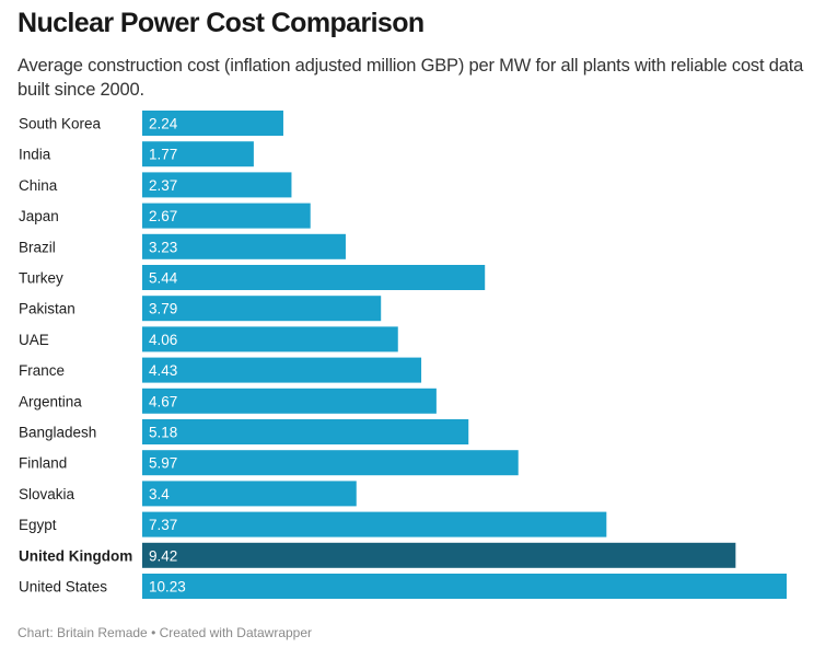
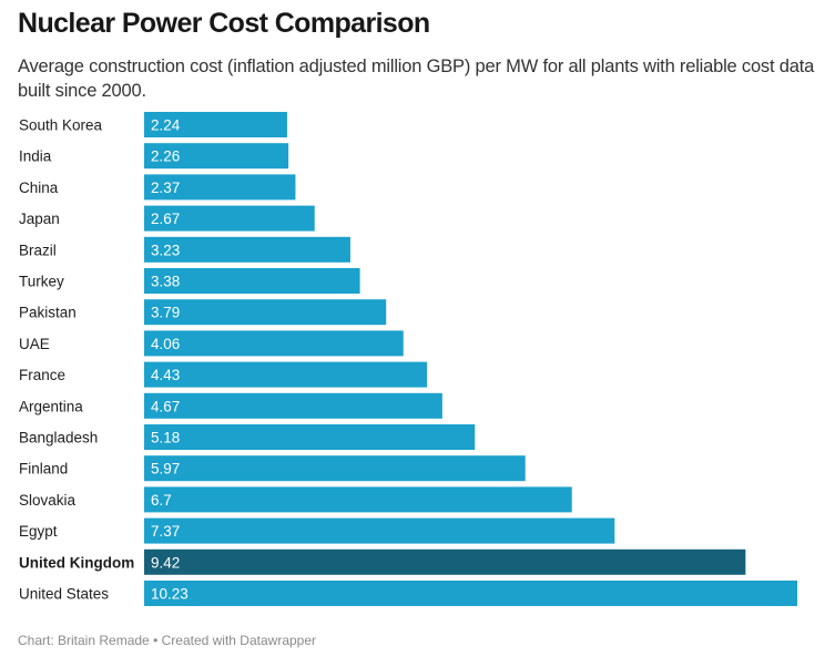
India: 1.77 -> 2.26
Turkey: 5.44 -> 3.38
Slovakia: 3.4 -> 6.7
